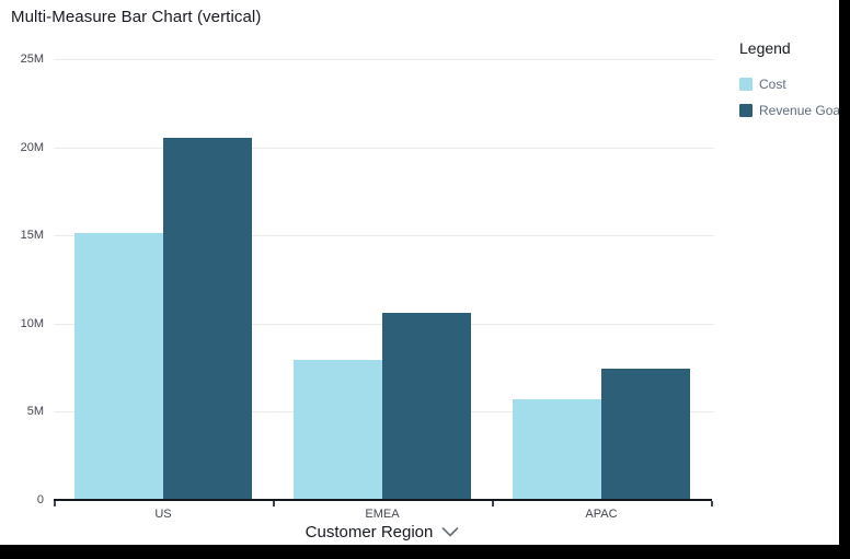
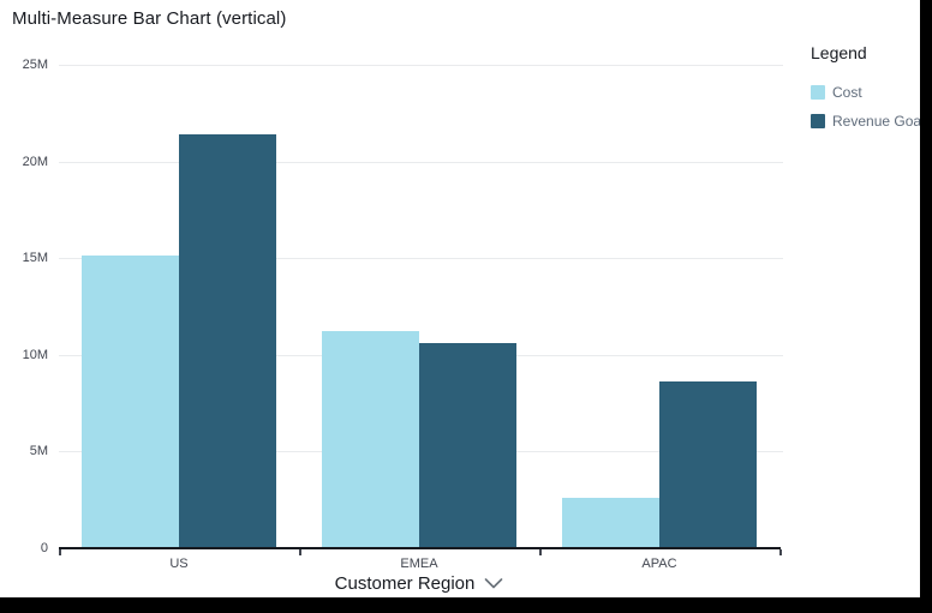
Revenue Goal/US: 20.5M -> 21.4M
Cost/EMEA: 7.9M -> 11.2M
Cost/APAC: 5.7M -> 2.6M
Revenue Goal/APAC: 7.4M -> 8.6M
